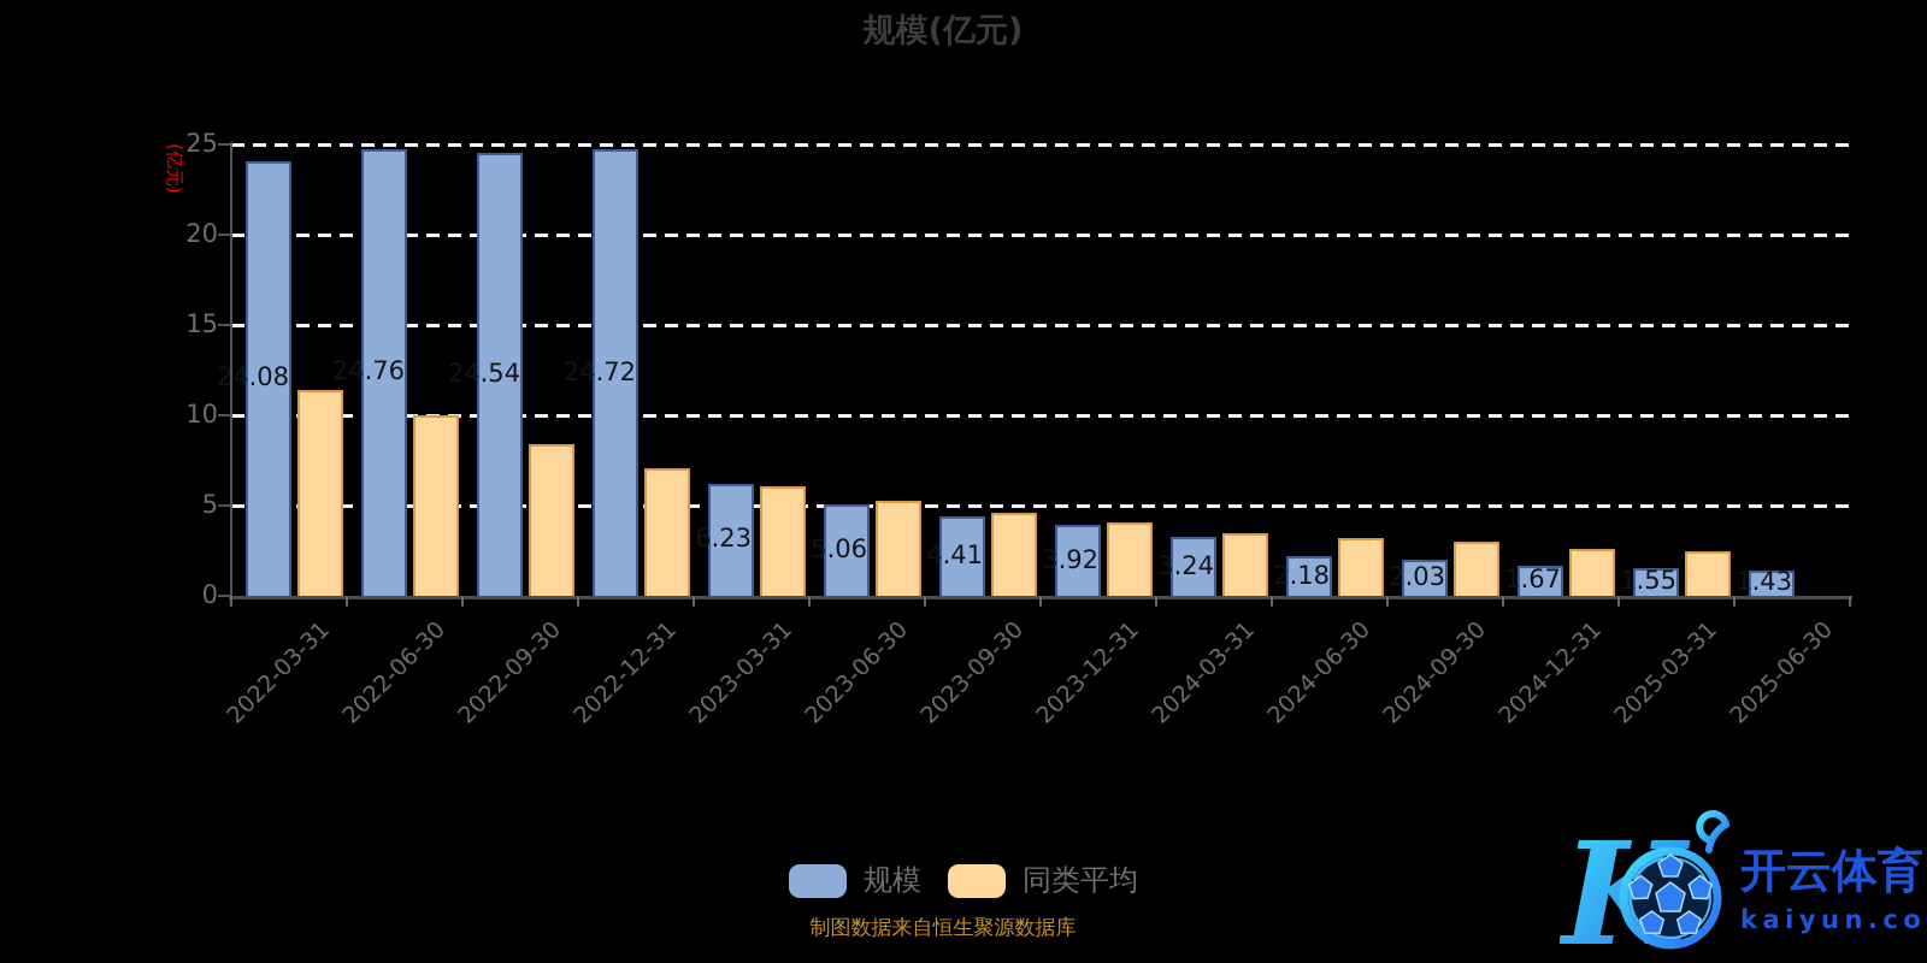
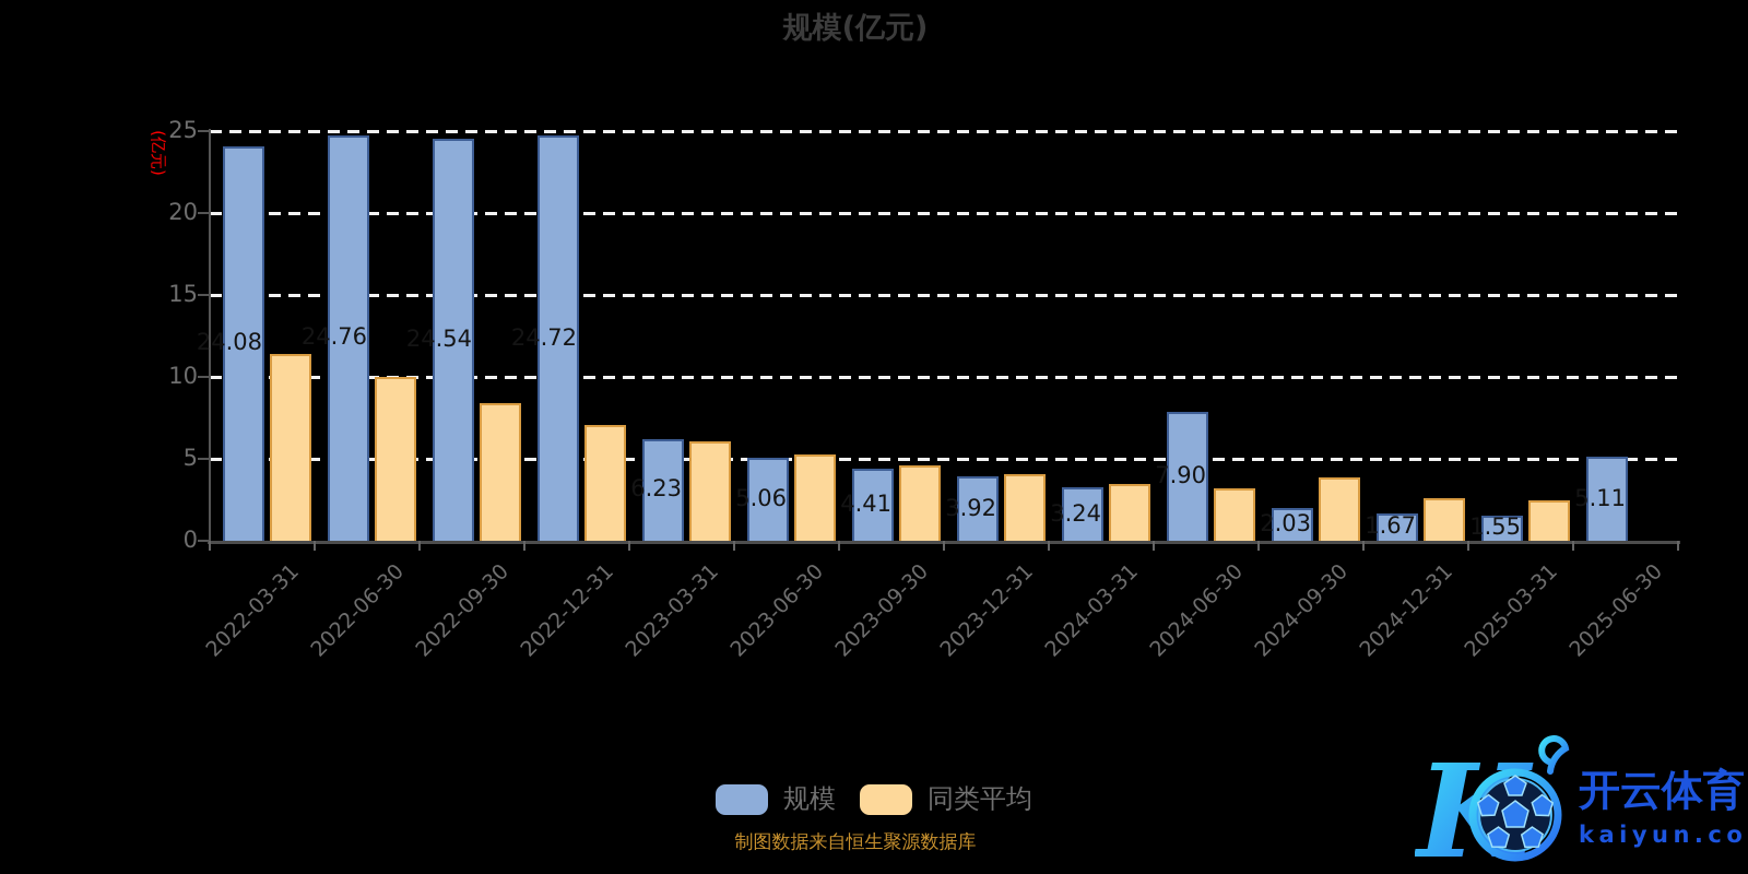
规模/2024-06-30: 2.18 -> 7.90
同类平均/2024-09-30: 3.0 -> 3.9
规模/2025-06-30: 1.43 -> 5.11
